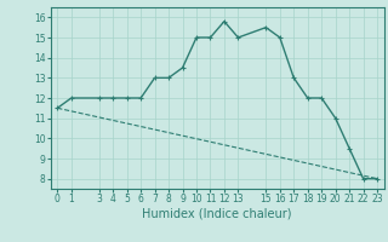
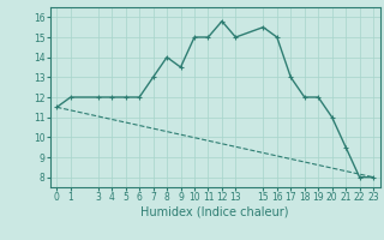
8: 13.0 -> 14.0
